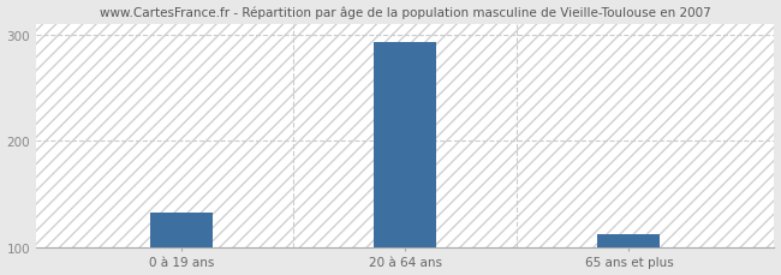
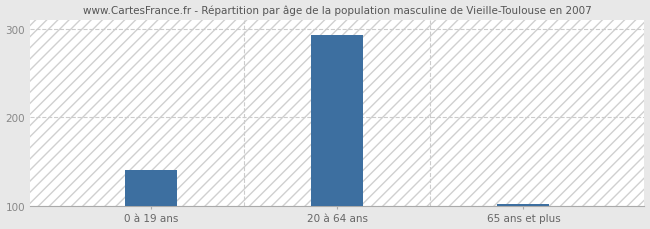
0 à 19 ans: 132 -> 140
65 ans et plus: 112 -> 102
